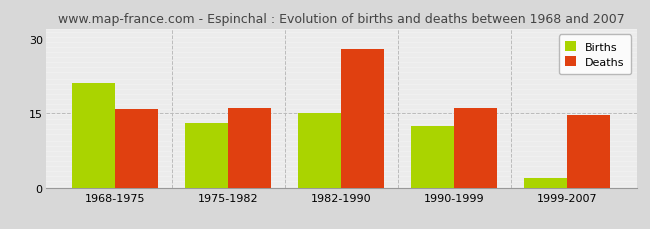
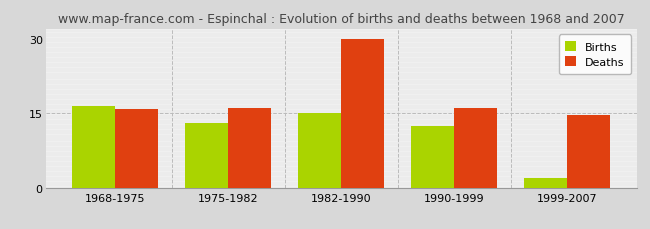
Births/1968-1975: 21.0 -> 16.5
Deaths/1982-1990: 28.0 -> 30.0
